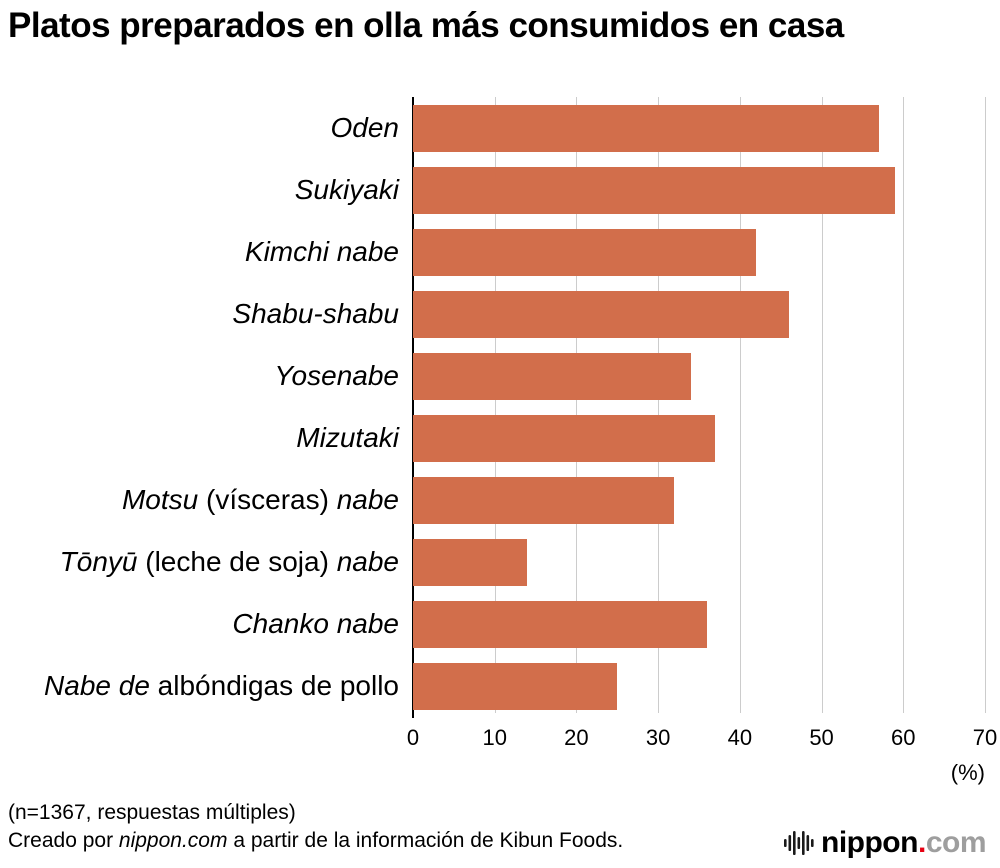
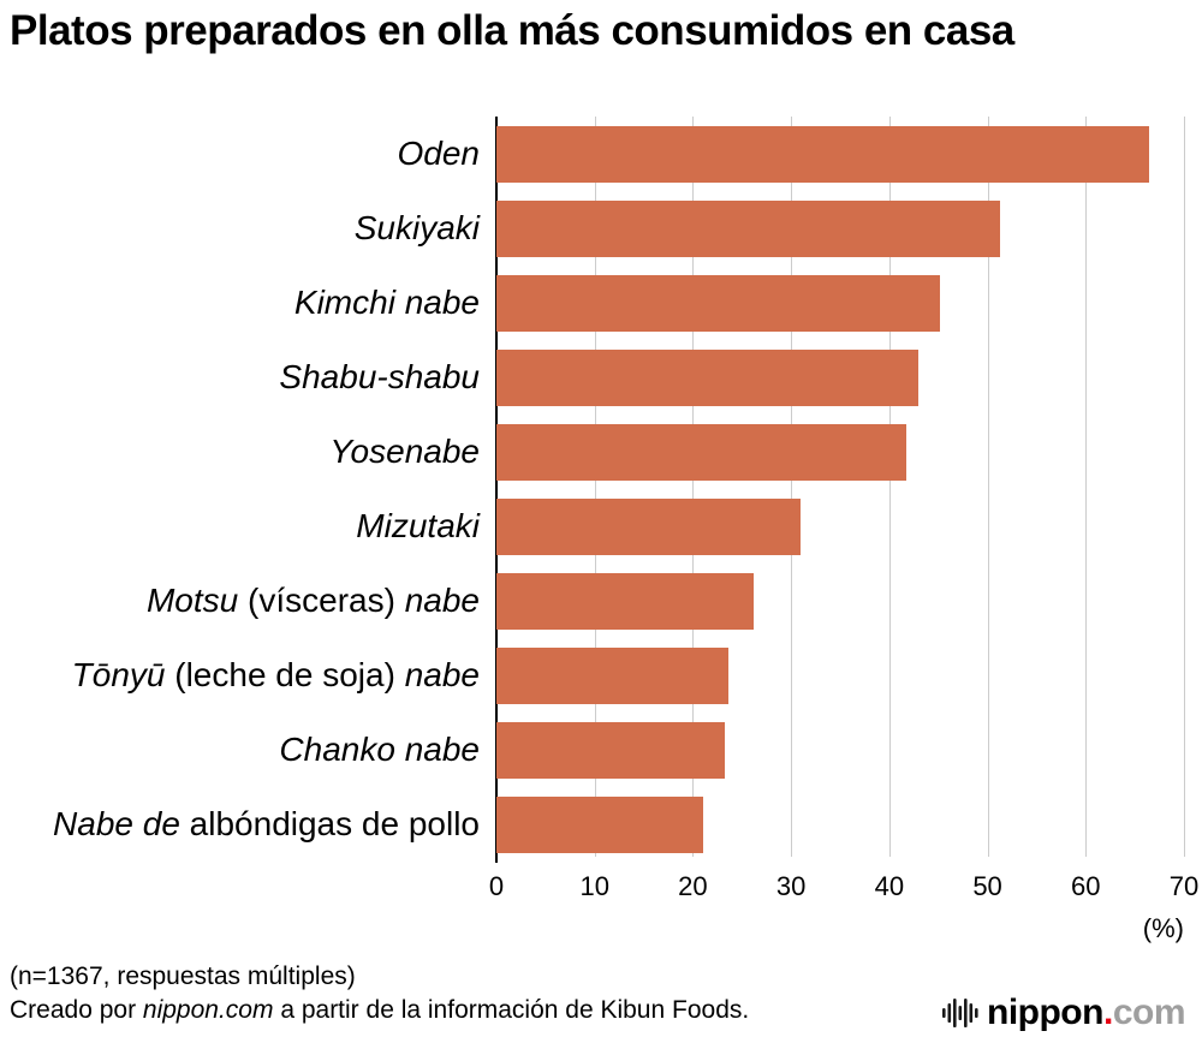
Oden: 57 -> 66
Sukiyaki: 59 -> 51
Kimchi nabe: 42 -> 45
Shabu-shabu: 46 -> 43
Yosenabe: 34 -> 42
Mizutaki: 37 -> 31
Motsu (vísceras) nabe: 32 -> 26
Tōnyū (leche de soja) nabe: 14 -> 24
Chanko nabe: 36 -> 23
Nabe de albóndigas de pollo: 25 -> 21
